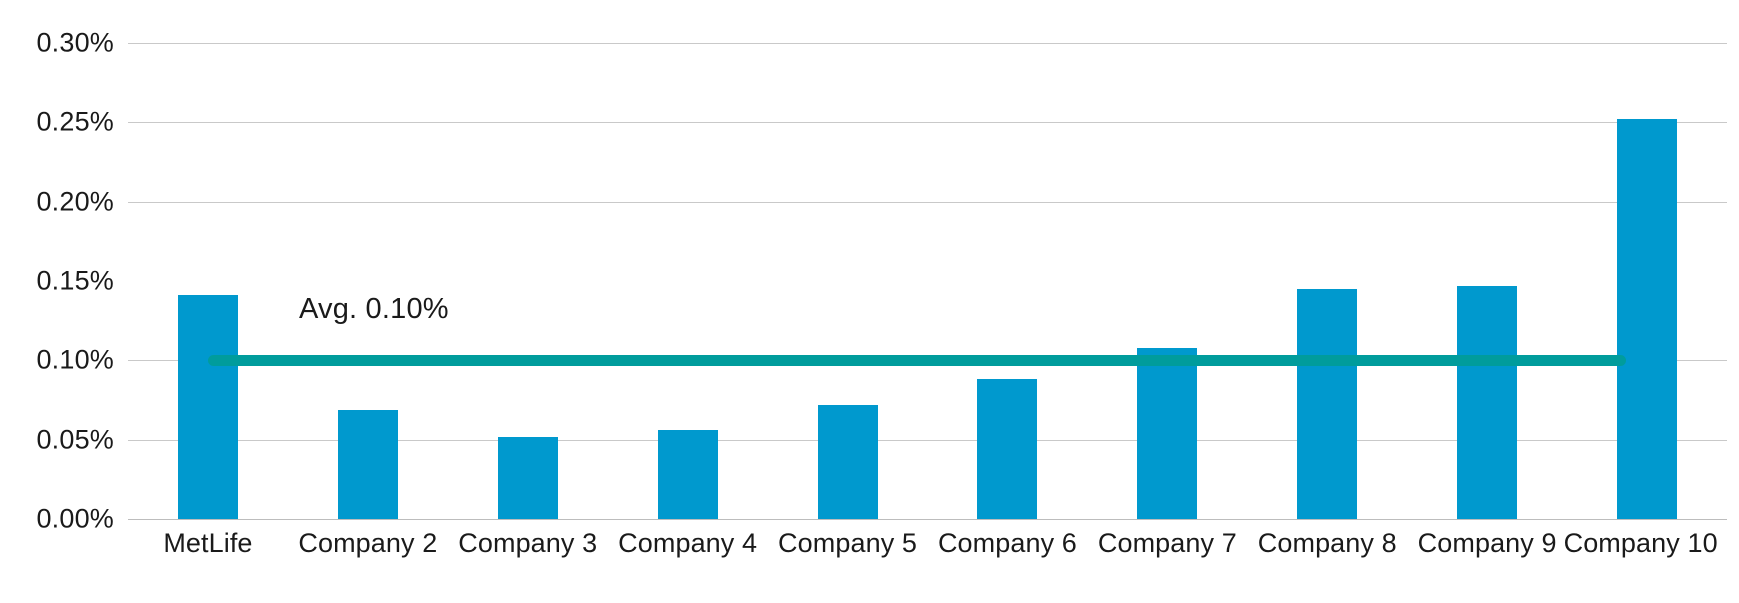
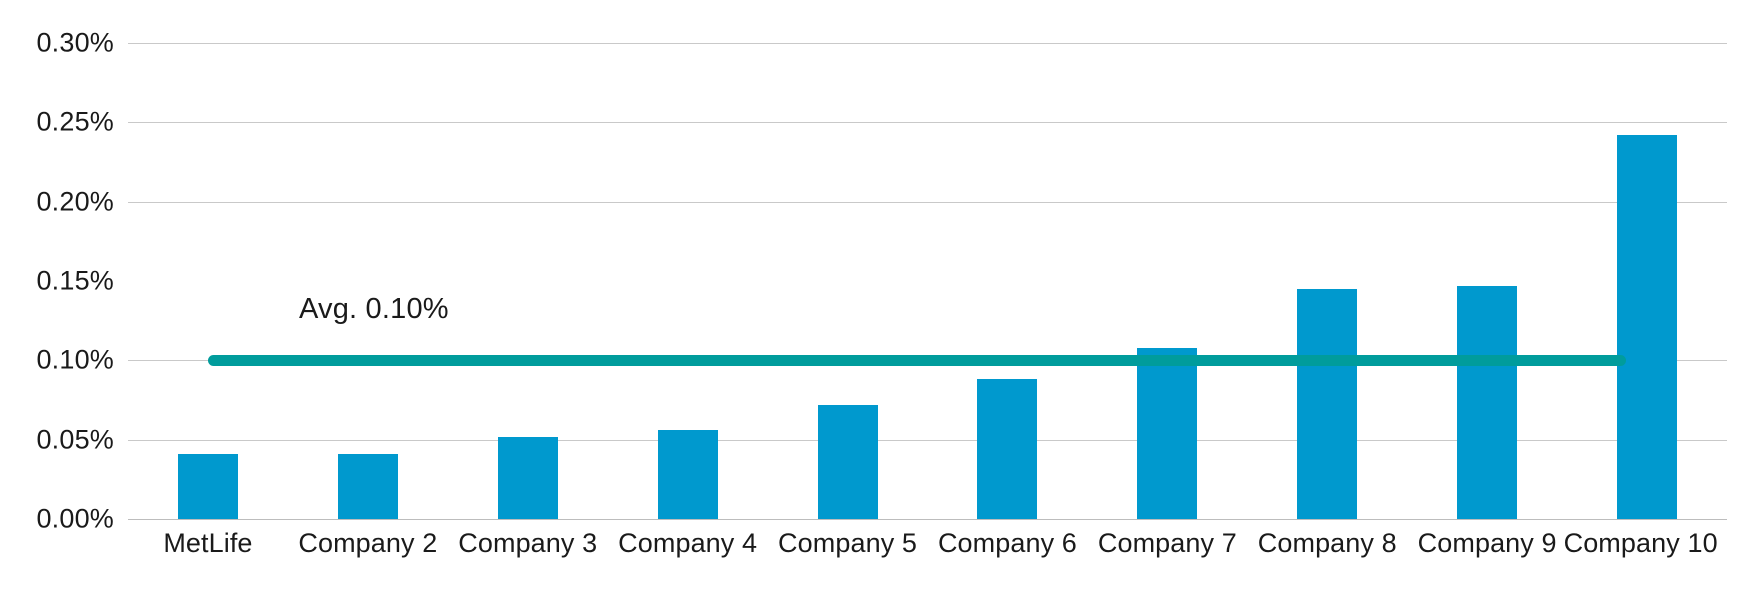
MetLife: 0.141% -> 0.041%
Company 2: 0.069% -> 0.041%
Company 10: 0.252% -> 0.242%
